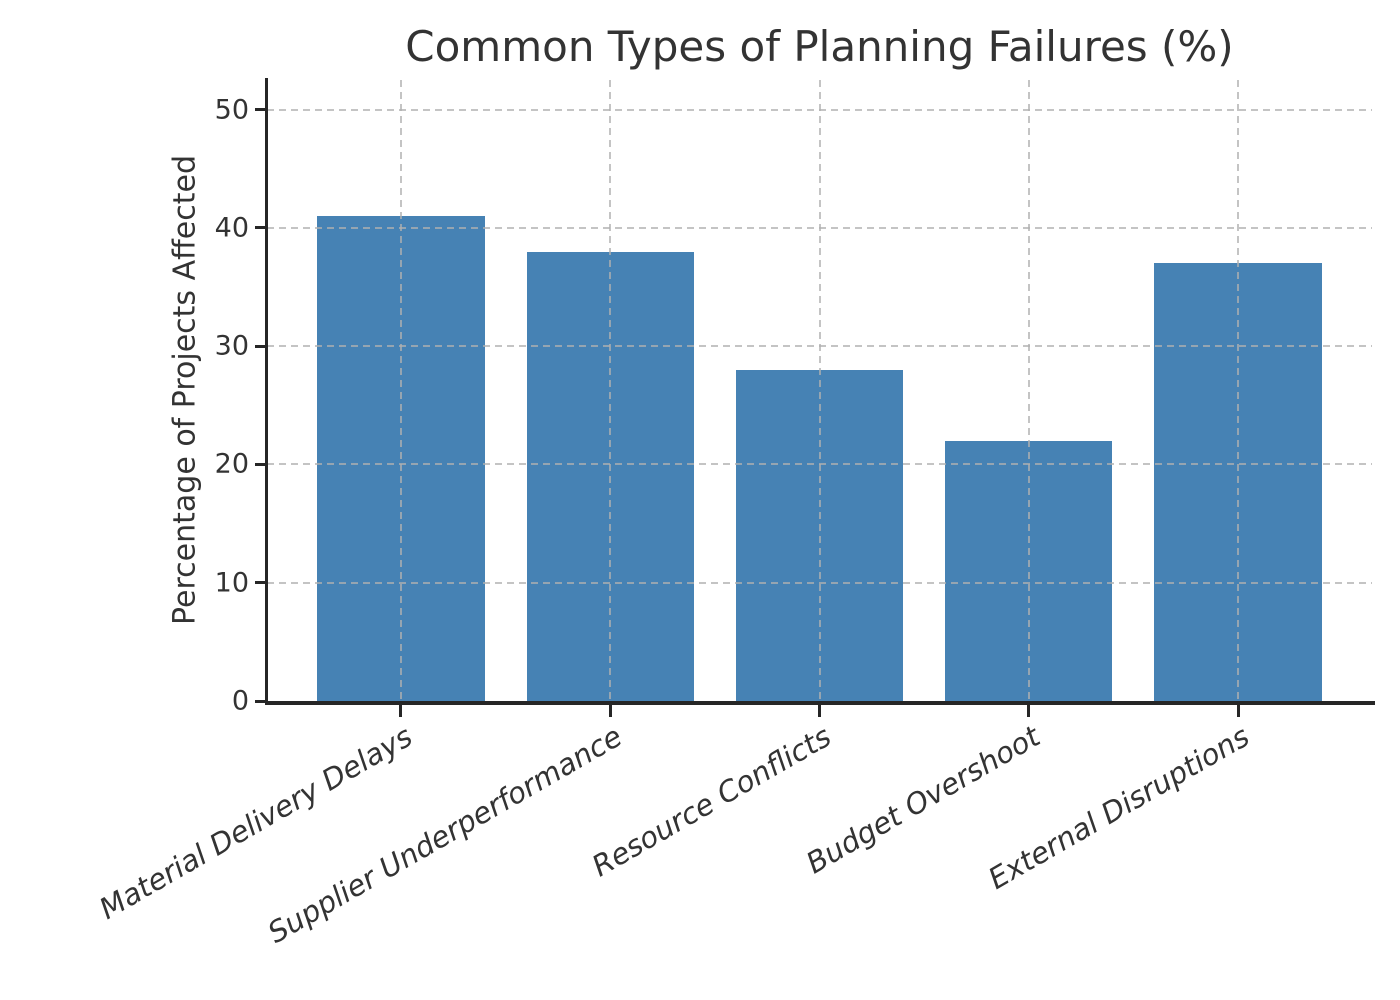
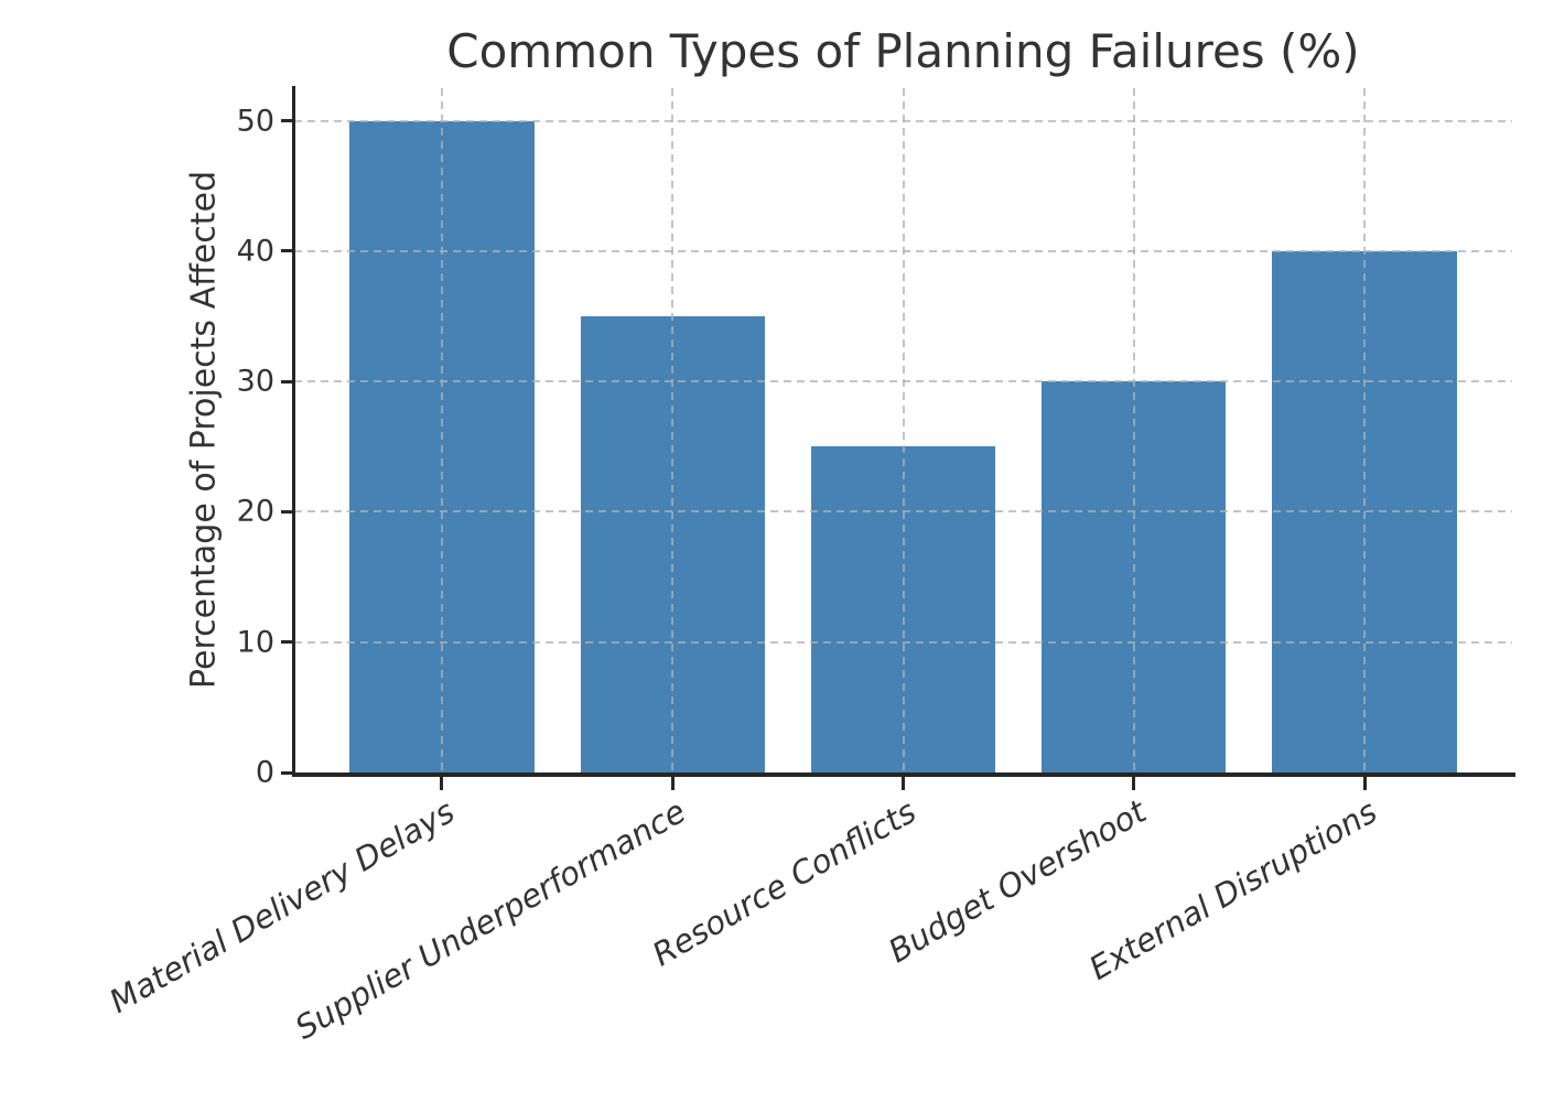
Material Delivery Delays: 41 -> 50
Supplier Underperformance: 38 -> 35
Resource Conflicts: 28 -> 25
Budget Overshoot: 22 -> 30
External Disruptions: 37 -> 40
